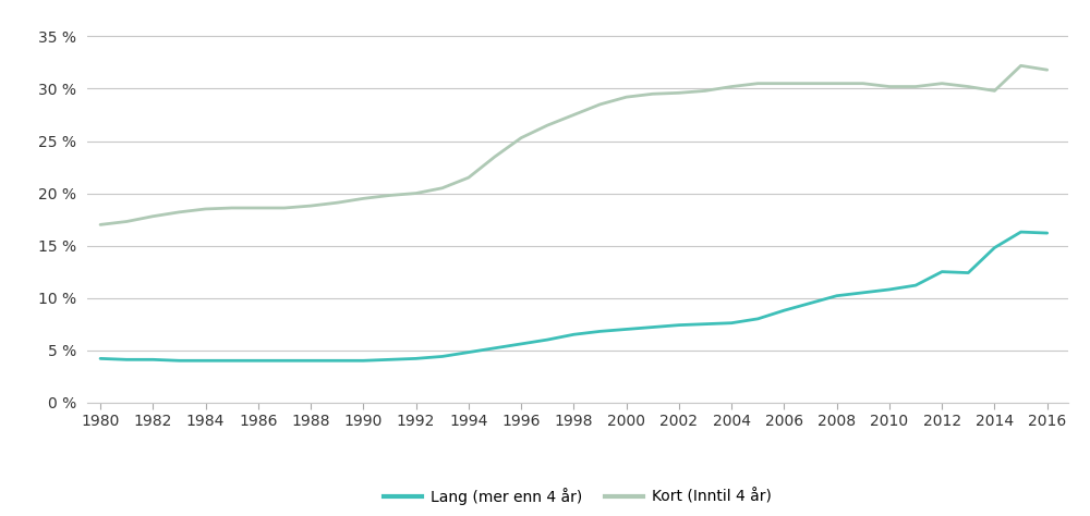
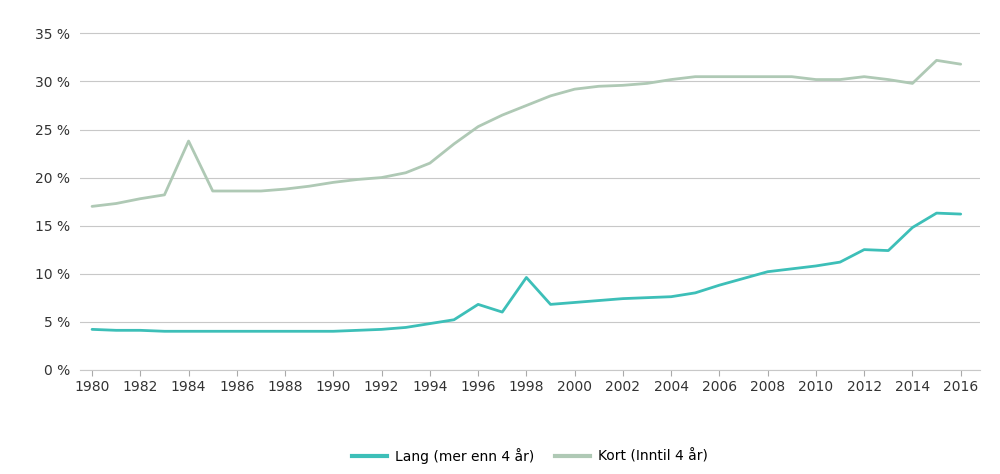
Kort (Inntil 4 år)/1984: 18.5 % -> 23.8 %
Lang (mer enn 4 år)/1996: 5.6 % -> 6.8 %
Lang (mer enn 4 år)/1998: 6.5 % -> 9.6 %
